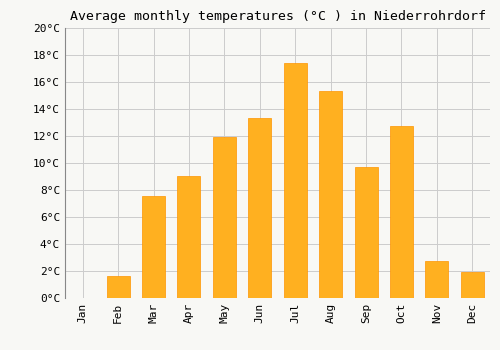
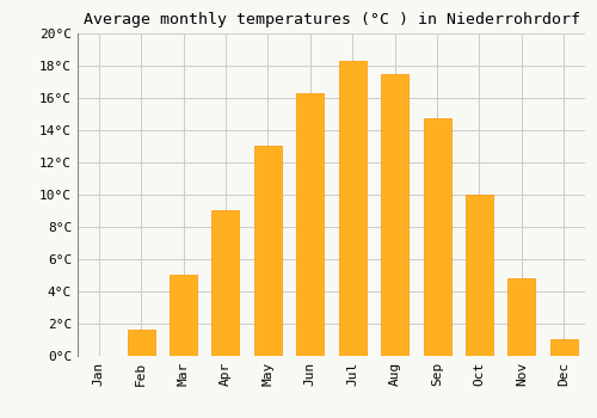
Mar: 7.5°C -> 5.0°C
May: 11.9°C -> 13.0°C
Jun: 13.3°C -> 16.3°C
Jul: 17.4°C -> 18.3°C
Aug: 15.3°C -> 17.5°C
Sep: 9.7°C -> 14.7°C
Oct: 12.7°C -> 10.0°C
Nov: 2.7°C -> 4.8°C
Dec: 1.9°C -> 1.0°C
